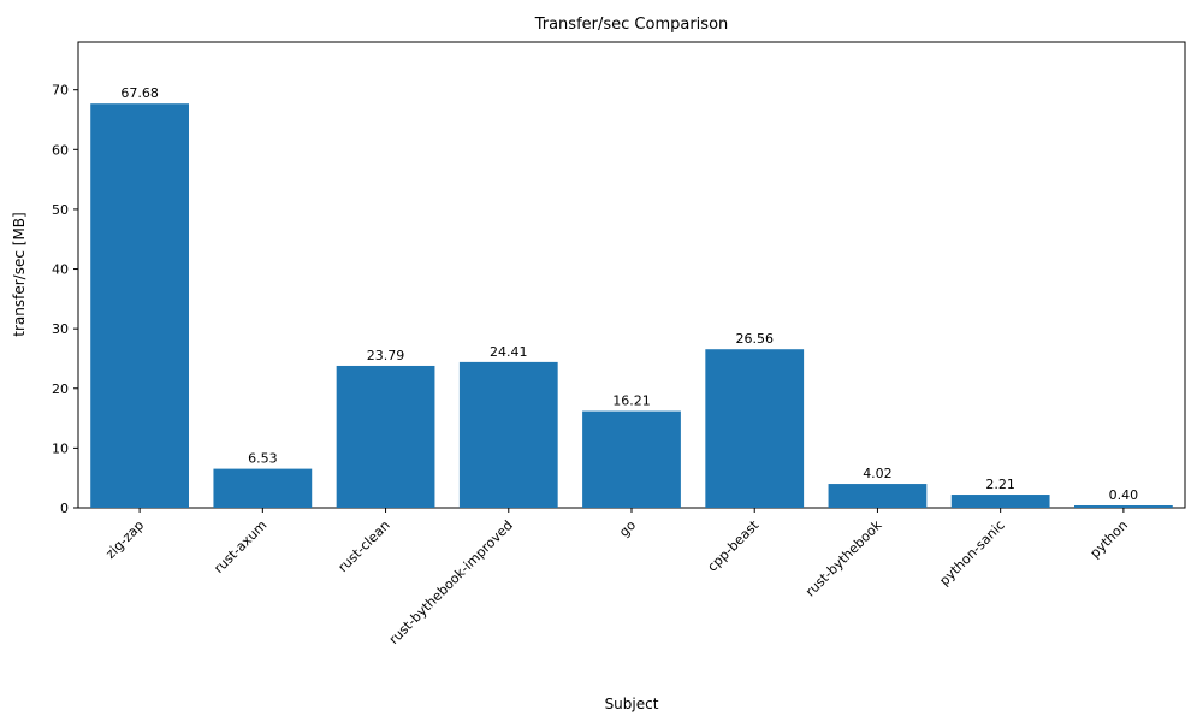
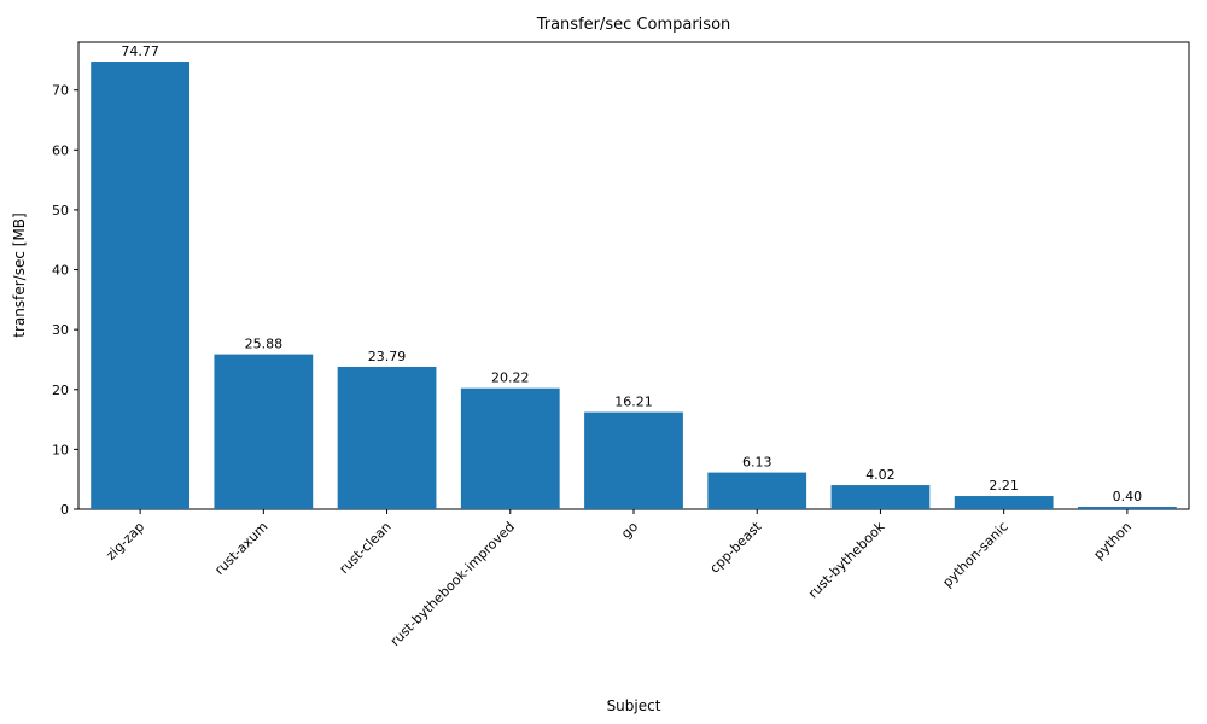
zig-zap: 67.68 -> 74.77
rust-axum: 6.53 -> 25.88
rust-bythebook-improved: 24.41 -> 20.22
cpp-beast: 26.56 -> 6.13
